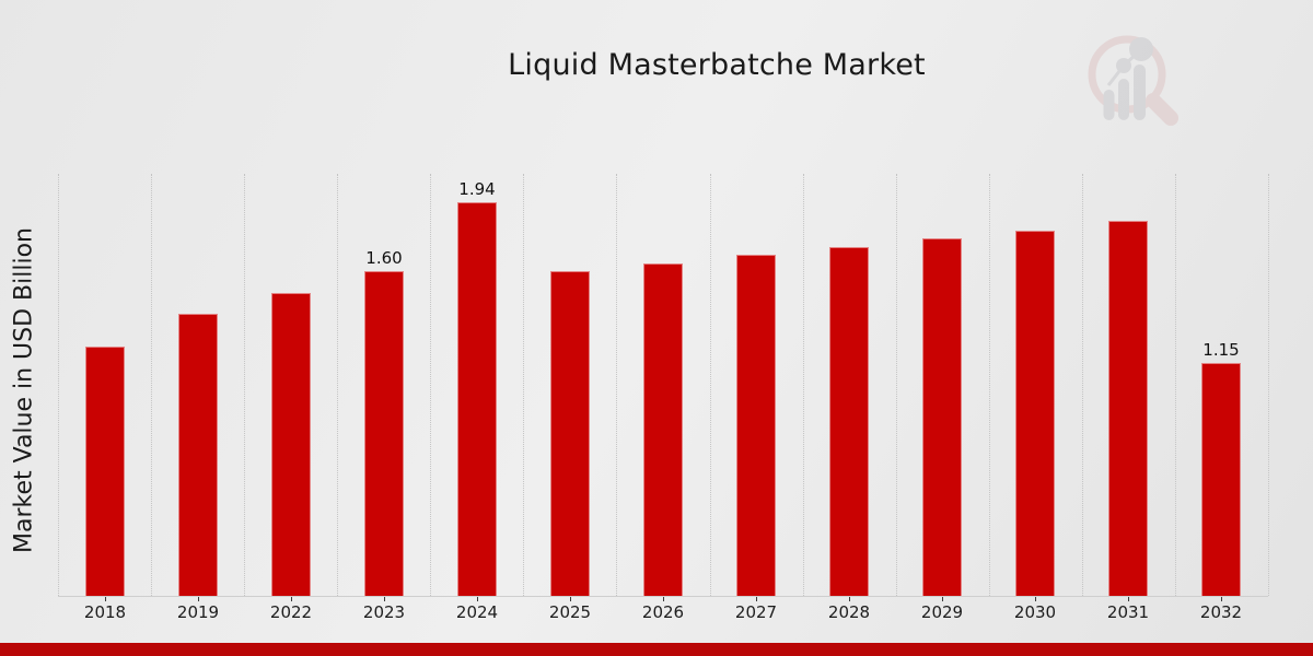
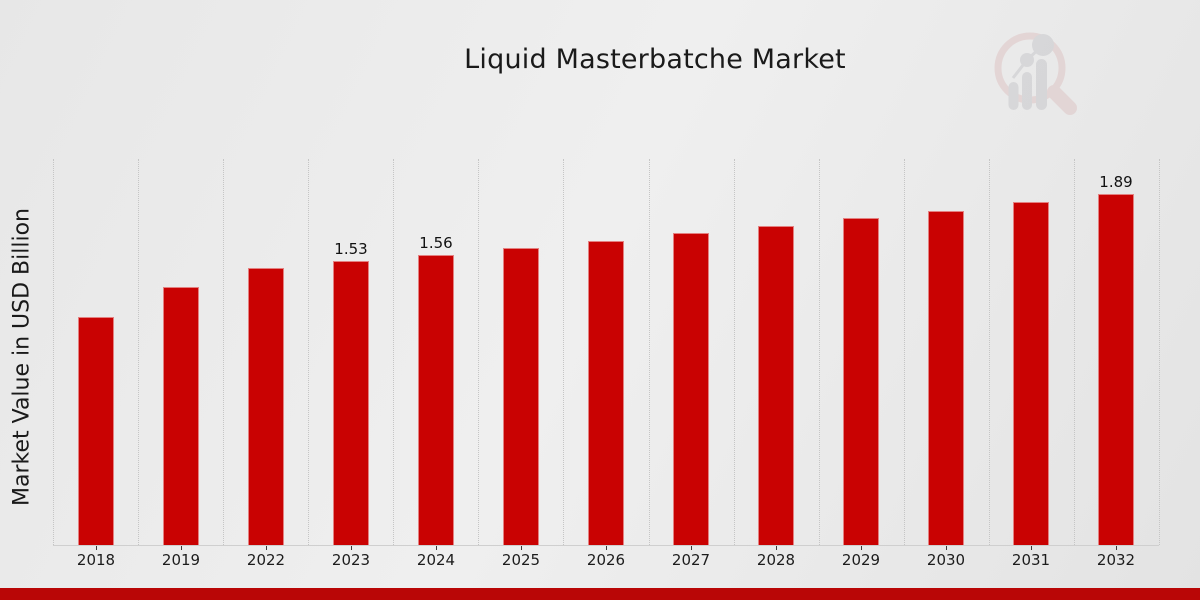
2023: 1.60 -> 1.53
2024: 1.94 -> 1.56
2032: 1.15 -> 1.89
